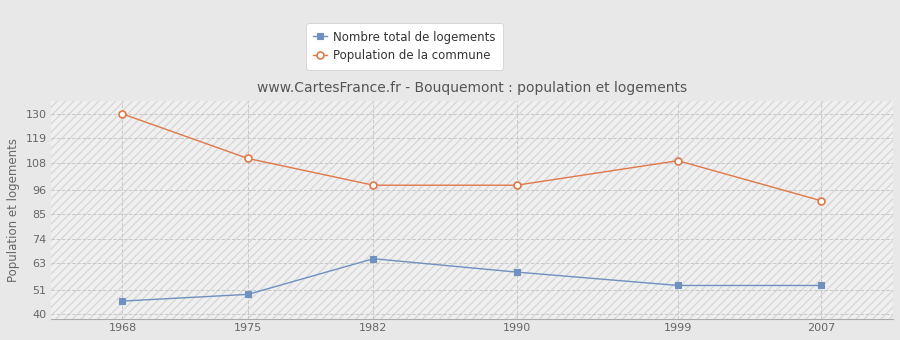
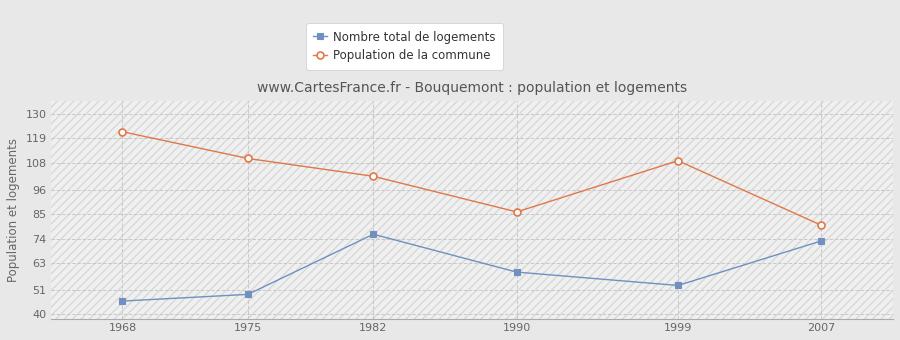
Population de la commune/1968: 130 -> 122
Nombre total de logements/1982: 65 -> 76
Population de la commune/1982: 98 -> 102
Population de la commune/1990: 98 -> 86
Nombre total de logements/2007: 53 -> 73
Population de la commune/2007: 91 -> 80
